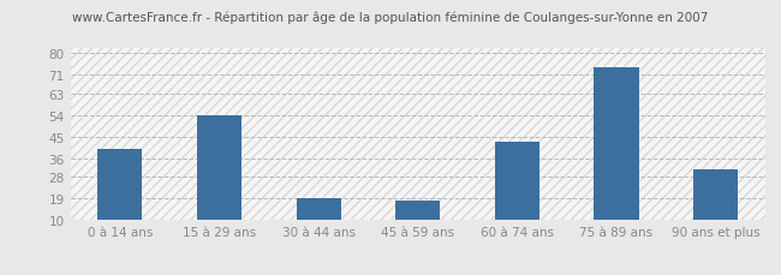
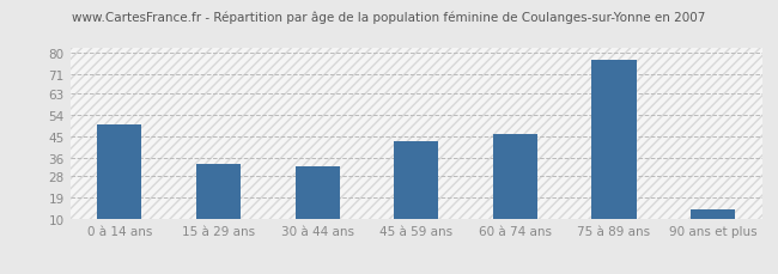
0 à 14 ans: 40 -> 50
15 à 29 ans: 54 -> 33
30 à 44 ans: 19 -> 32
45 à 59 ans: 18 -> 43
60 à 74 ans: 43 -> 46
75 à 89 ans: 74 -> 77
90 ans et plus: 31 -> 14
